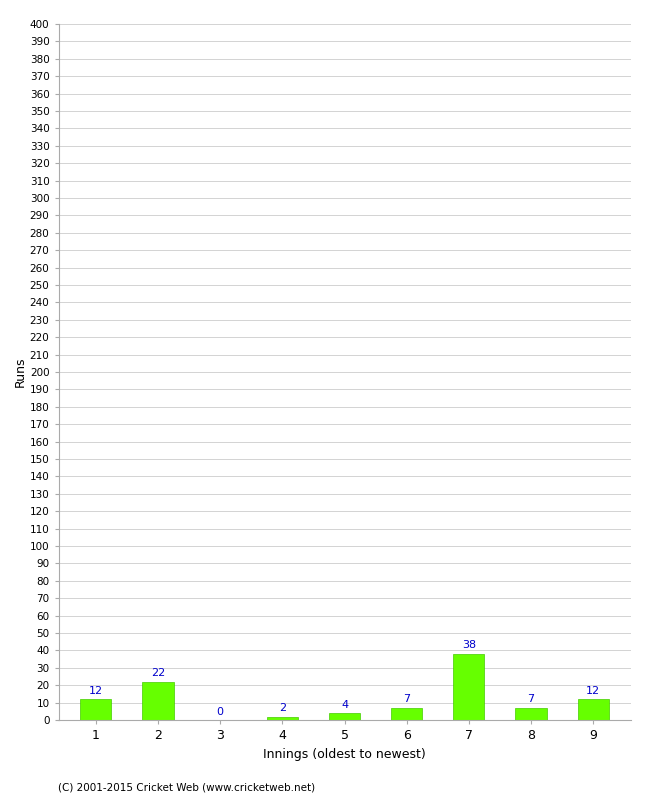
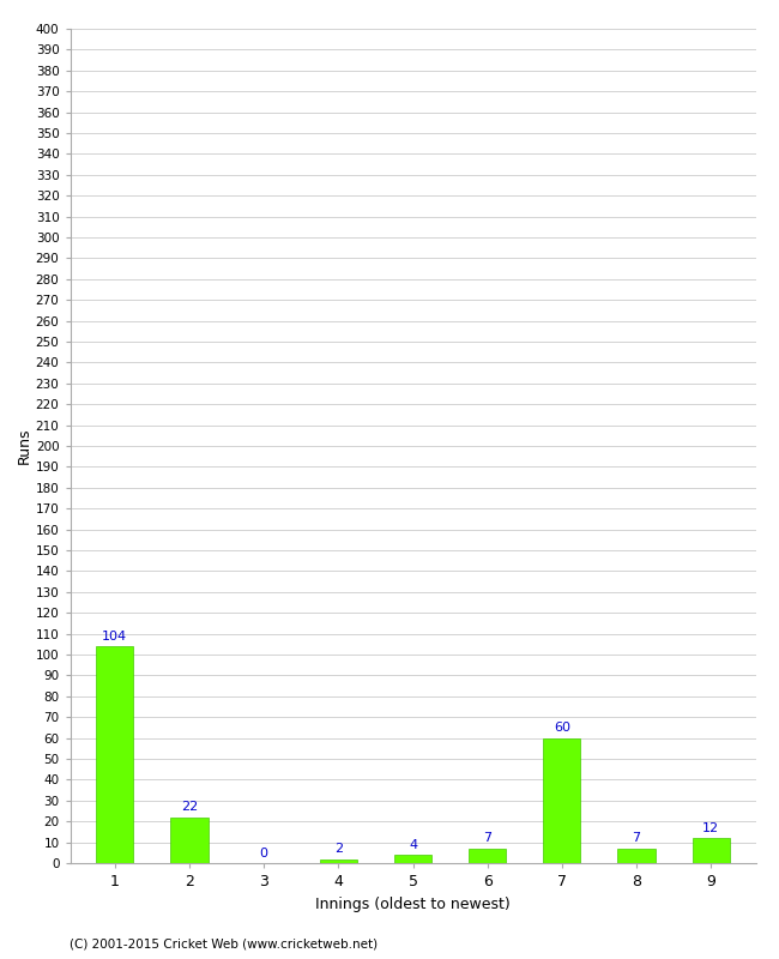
1: 12 -> 104
7: 38 -> 60
